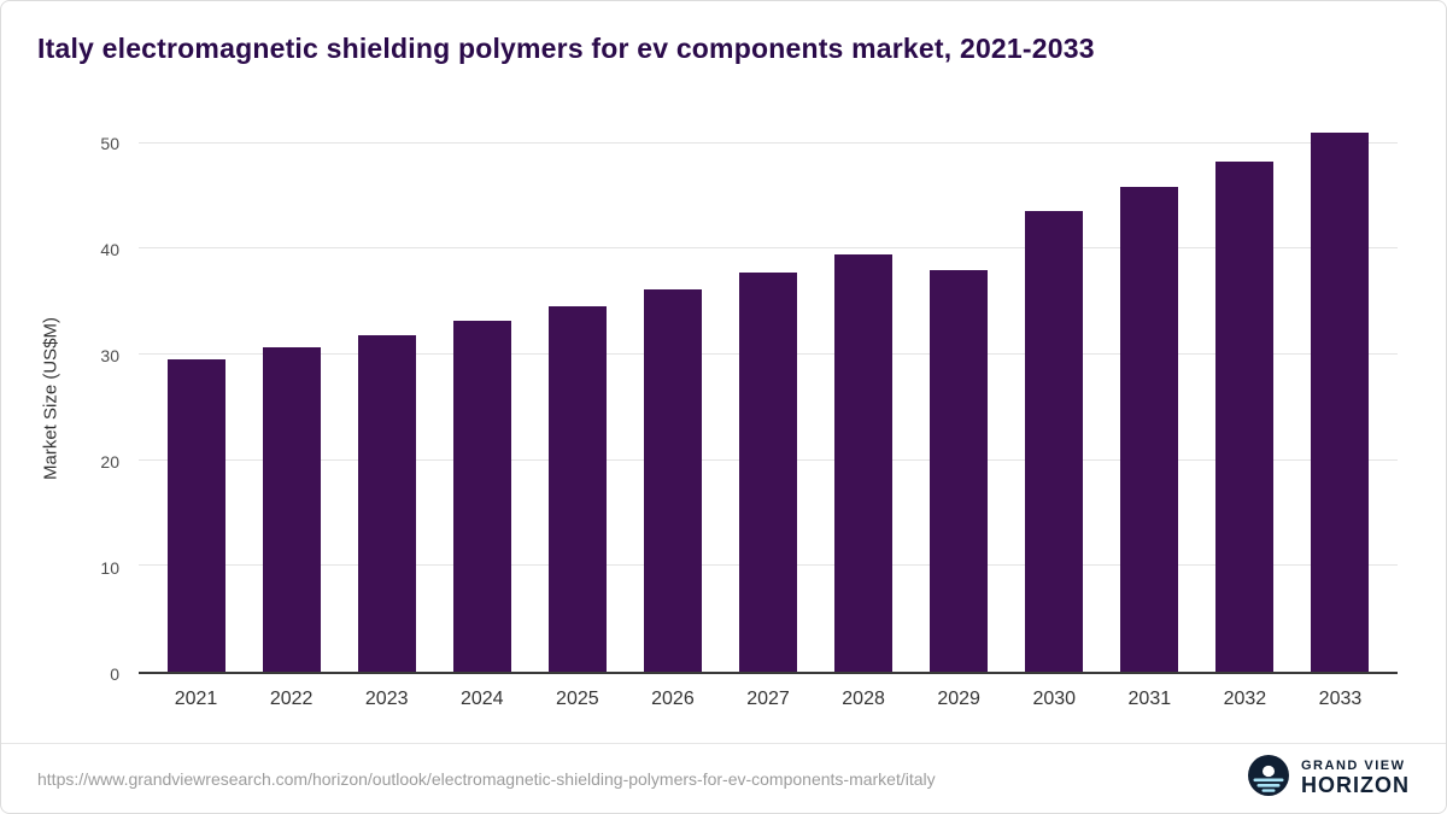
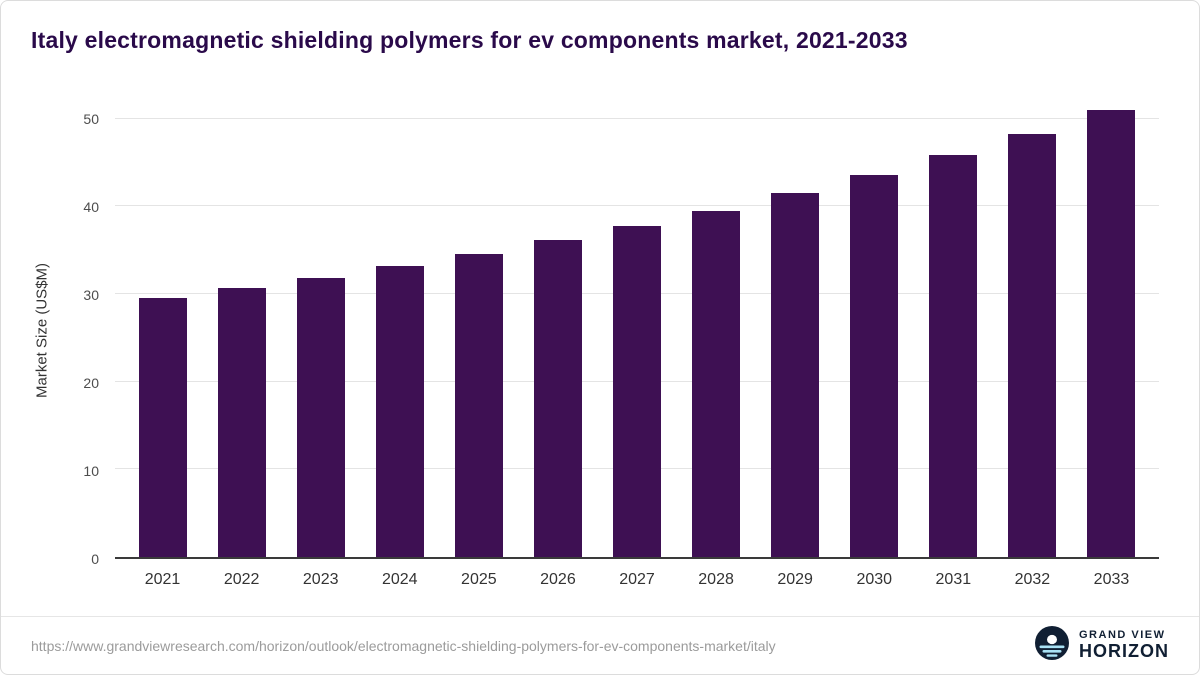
2029: 38 -> 42
